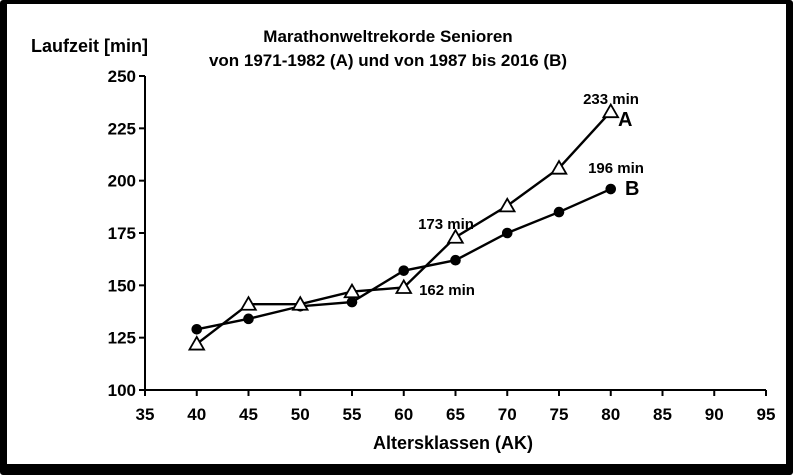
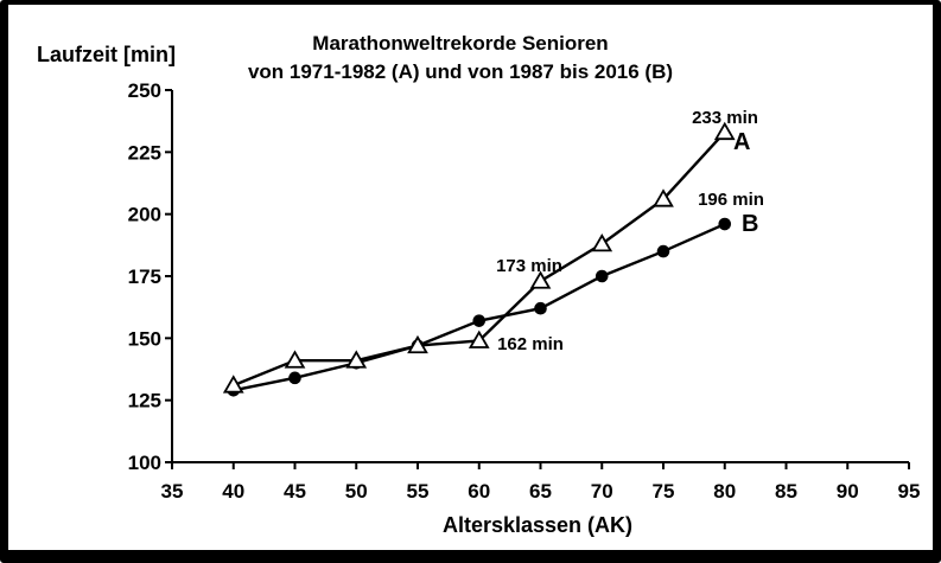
A/40: 122 -> 131
B/55: 142 -> 147
